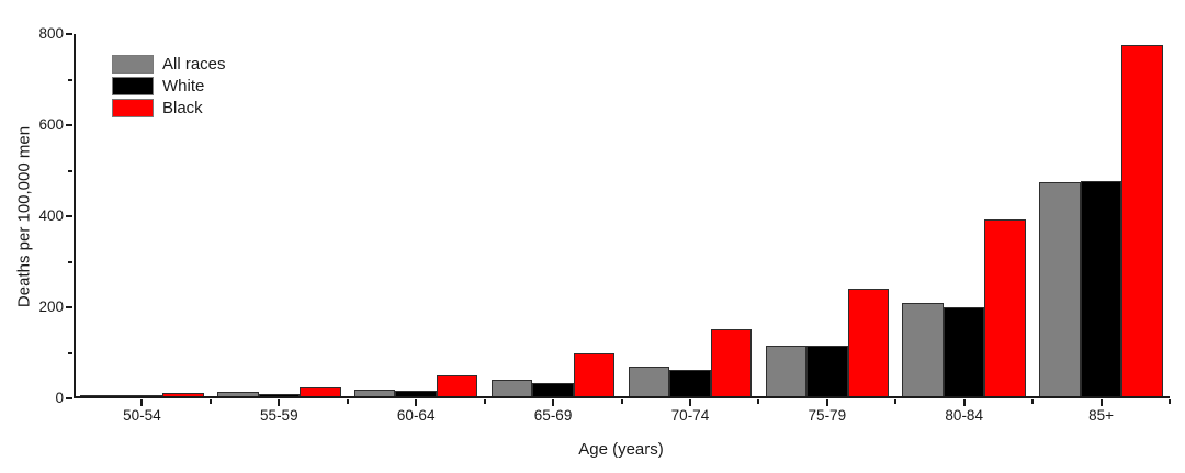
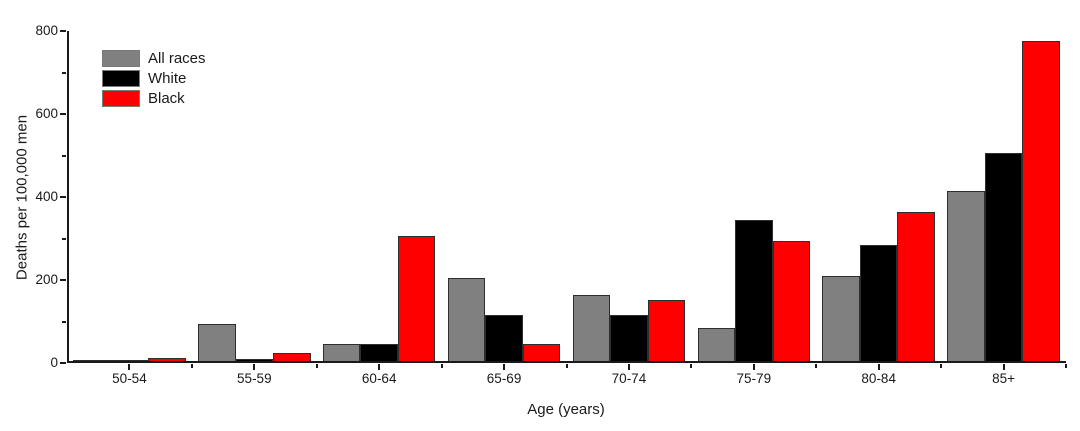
All races/55-59: 10 -> 90
All races/60-64: 20 -> 40
White/60-64: 10 -> 40
Black/60-64: 40 -> 300
All races/65-69: 40 -> 200
White/65-69: 30 -> 110
Black/65-69: 90 -> 40
All races/70-74: 60 -> 160
White/70-74: 60 -> 110
All races/75-79: 110 -> 80
White/75-79: 110 -> 340
Black/75-79: 240 -> 290
White/80-84: 190 -> 280
Black/80-84: 390 -> 360
All races/85+: 470 -> 410
White/85+: 470 -> 500
